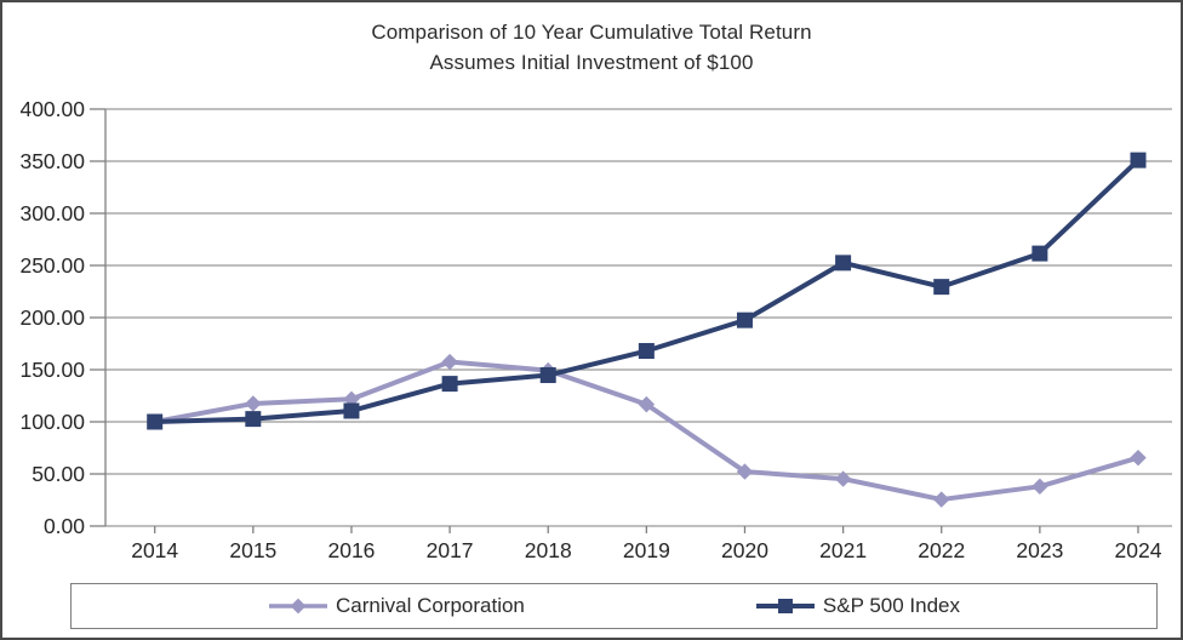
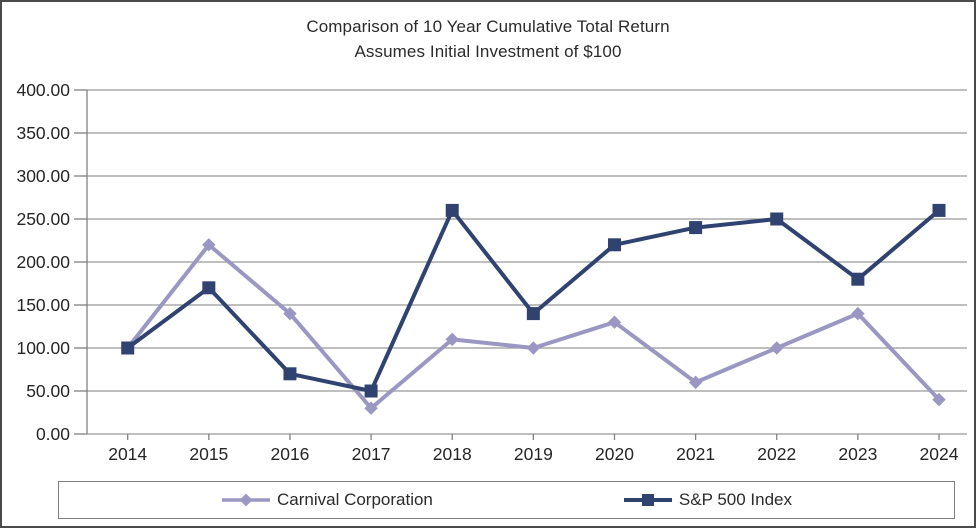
Carnival Corporation/2015: 120 -> 220
S&P 500 Index/2015: 100 -> 170
Carnival Corporation/2016: 120 -> 140
S&P 500 Index/2016: 110 -> 70
Carnival Corporation/2017: 160 -> 30
S&P 500 Index/2017: 140 -> 50
Carnival Corporation/2018: 150 -> 110
S&P 500 Index/2018: 140 -> 260
Carnival Corporation/2019: 120 -> 100
S&P 500 Index/2019: 170 -> 140
Carnival Corporation/2020: 50 -> 130
S&P 500 Index/2020: 200 -> 220
Carnival Corporation/2021: 50 -> 60
S&P 500 Index/2021: 250 -> 240
Carnival Corporation/2022: 30 -> 100
S&P 500 Index/2022: 230 -> 250
Carnival Corporation/2023: 40 -> 140
S&P 500 Index/2023: 260 -> 180
Carnival Corporation/2024: 70 -> 40
S&P 500 Index/2024: 350 -> 260
